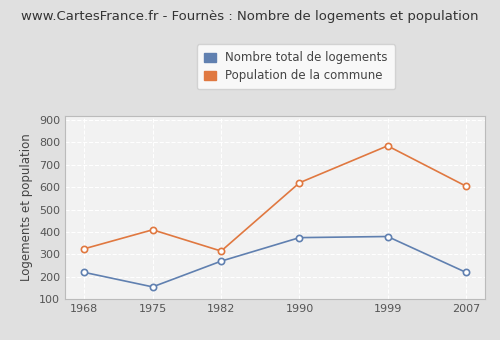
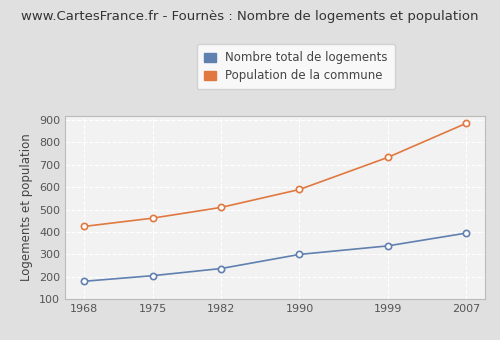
Nombre total de logements/1968: 220 -> 180
Population de la commune/1968: 325 -> 425
Nombre total de logements/1975: 155 -> 205
Population de la commune/1975: 410 -> 462
Nombre total de logements/1982: 270 -> 237
Population de la commune/1982: 315 -> 510
Nombre total de logements/1990: 375 -> 300
Population de la commune/1990: 620 -> 590
Nombre total de logements/1999: 380 -> 338
Population de la commune/1999: 785 -> 733
Nombre total de logements/2007: 220 -> 395
Population de la commune/2007: 605 -> 885
